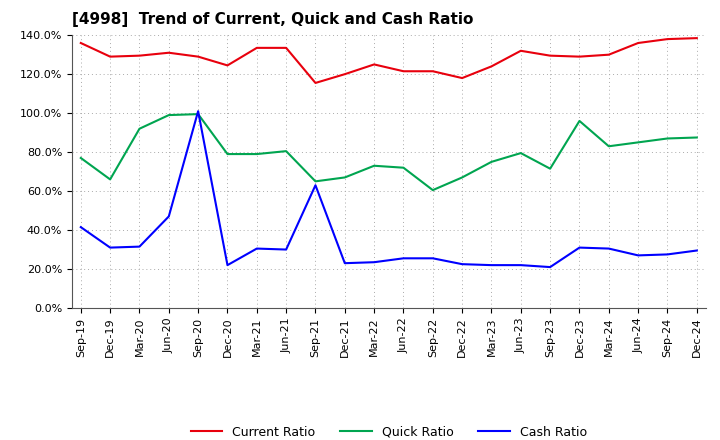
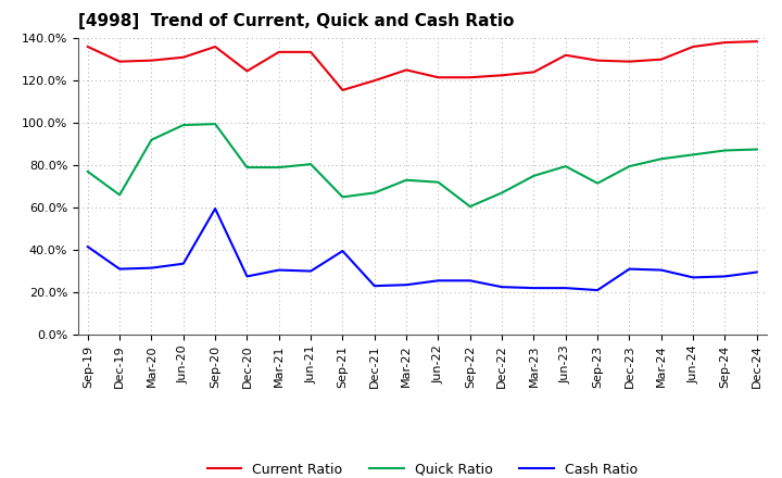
Cash Ratio/Jun-20: 47% -> 34%
Current Ratio/Sep-20: 129% -> 136%
Cash Ratio/Sep-20: 101% -> 60%
Cash Ratio/Dec-20: 22% -> 28%
Cash Ratio/Sep-21: 63% -> 40%
Current Ratio/Dec-22: 118% -> 122%
Quick Ratio/Dec-23: 96% -> 80%
